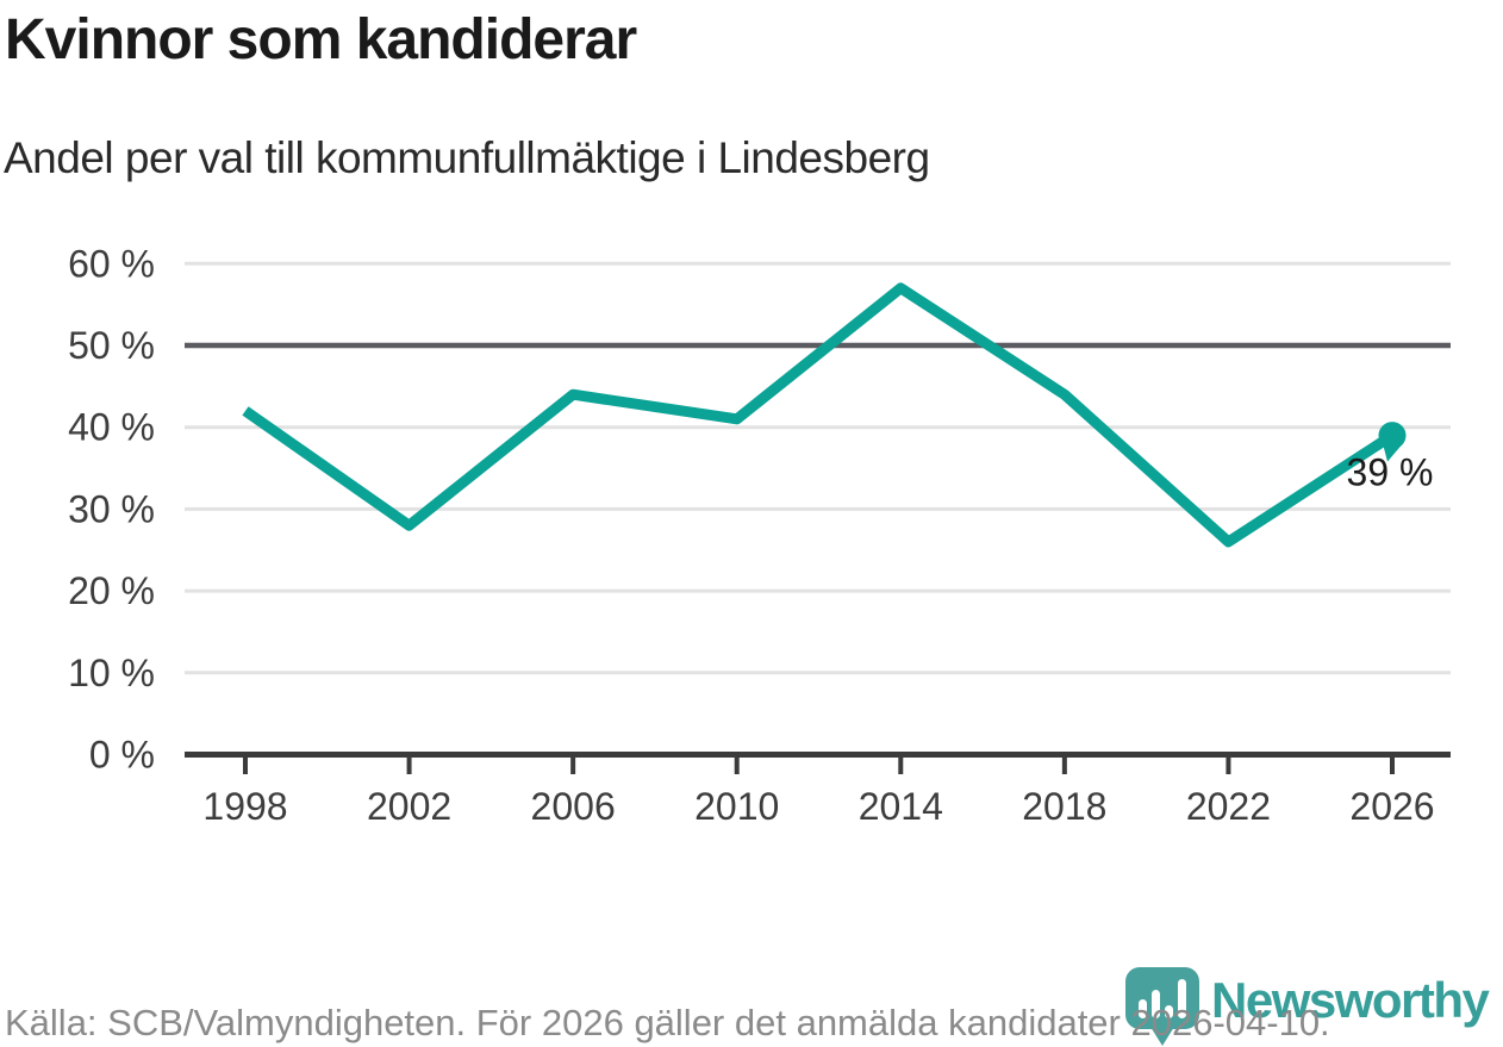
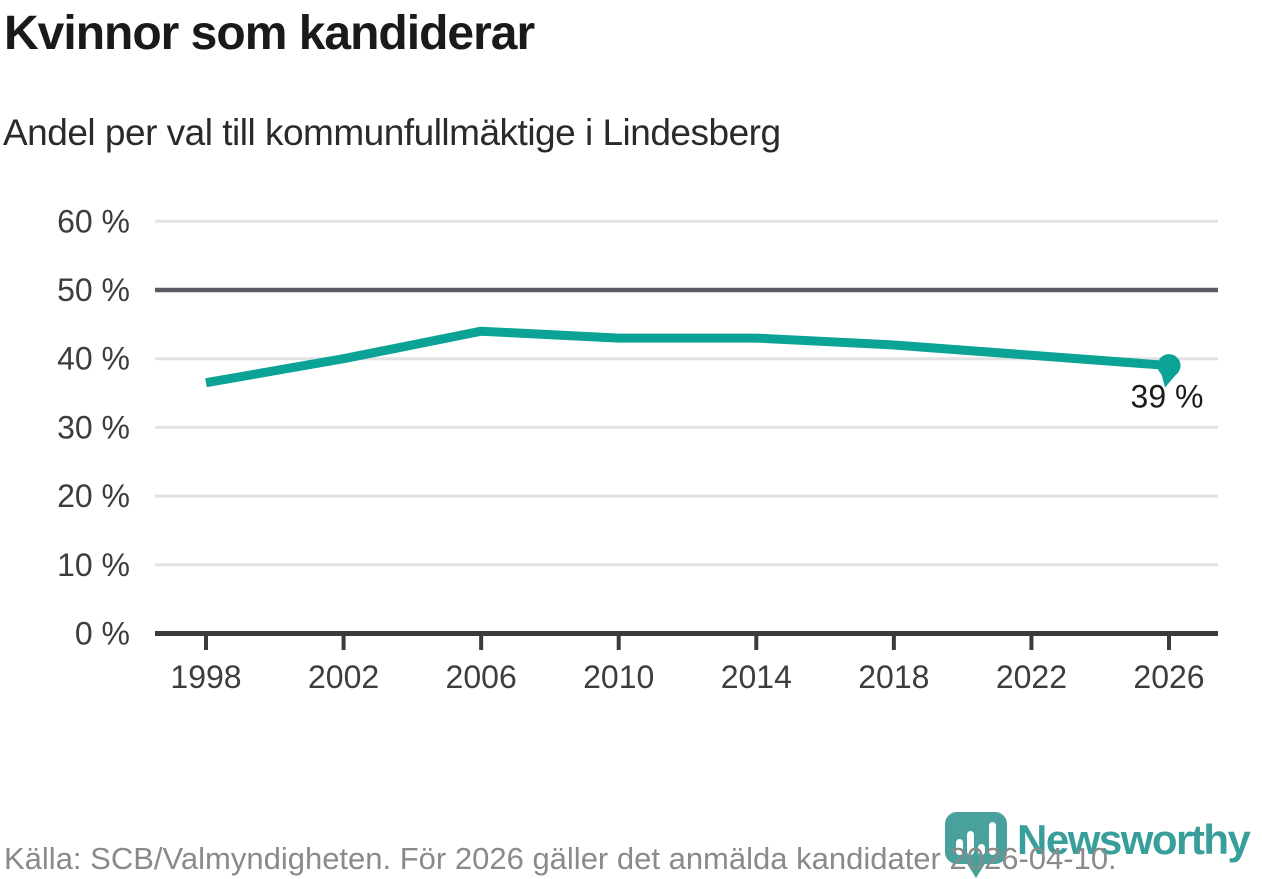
1998: 42% -> 36%
2002: 28% -> 40%
2010: 41% -> 43%
2014: 57% -> 43%
2018: 44% -> 42%
2022: 26% -> 40%
